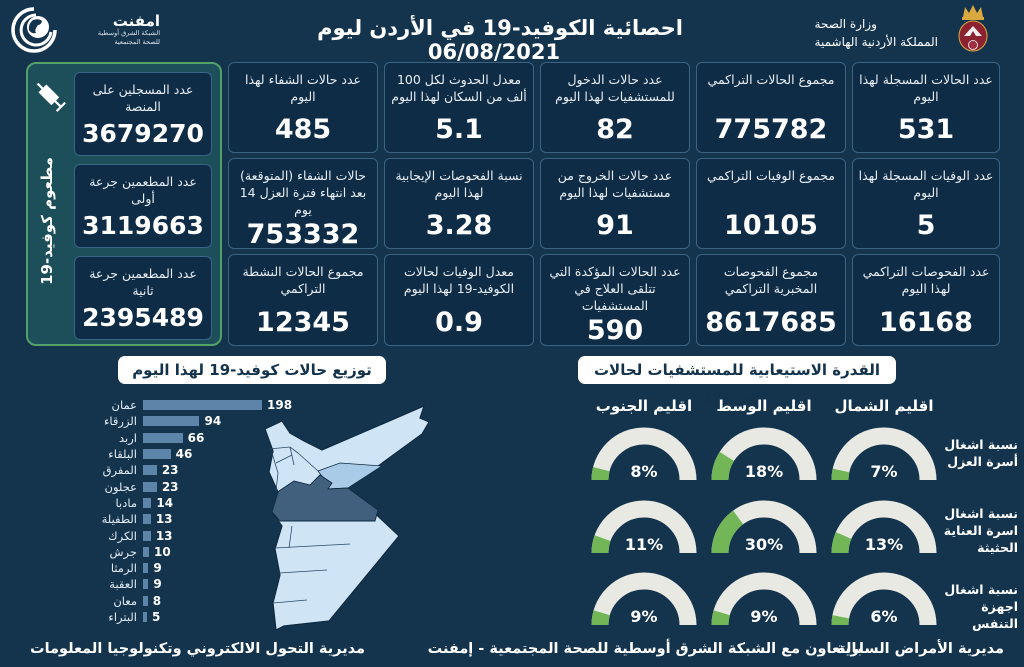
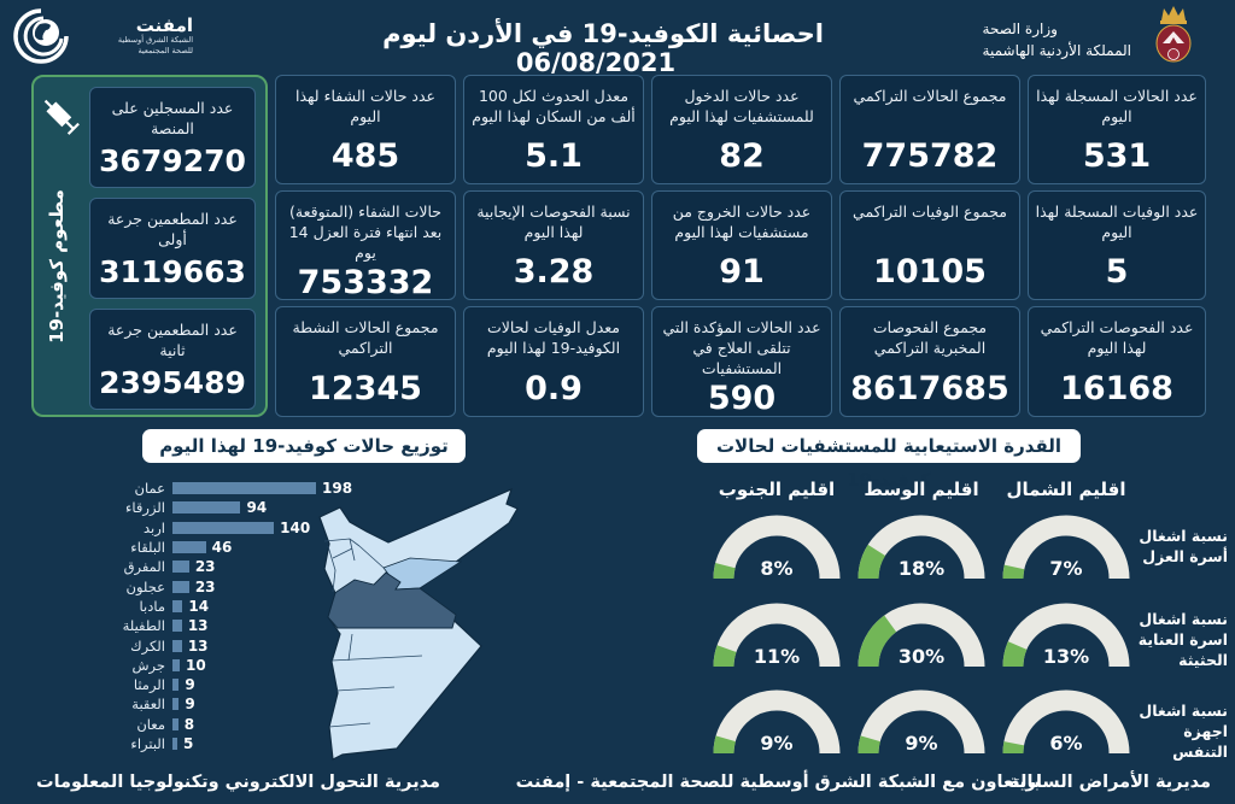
توزيع حالات كوفيد-19 لهذا اليوم/اربد: 66 -> 140
